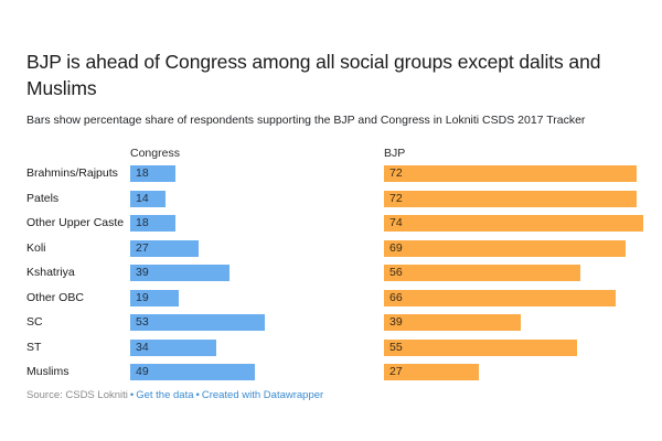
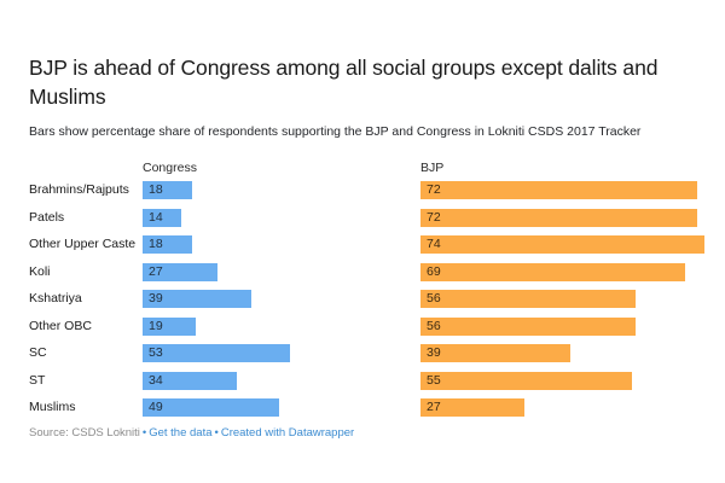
BJP/Other OBC: 66 -> 56
